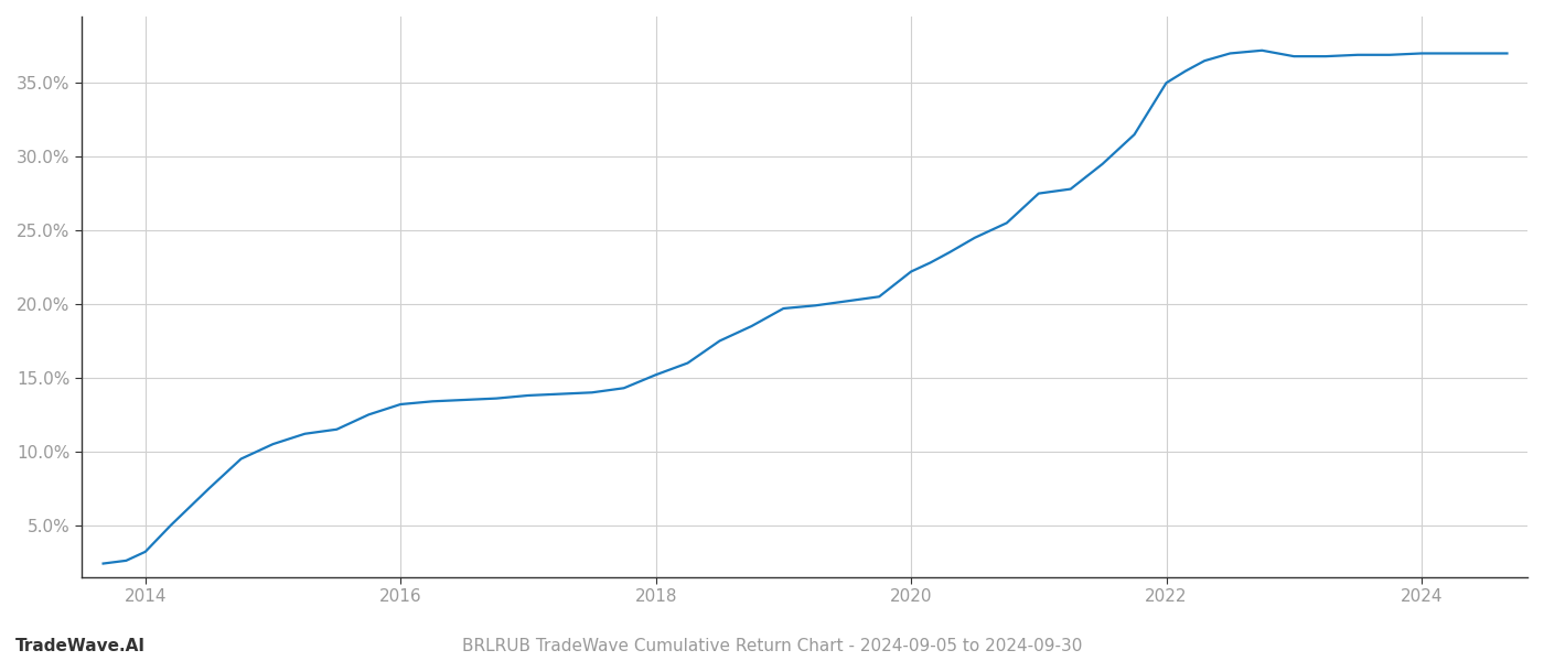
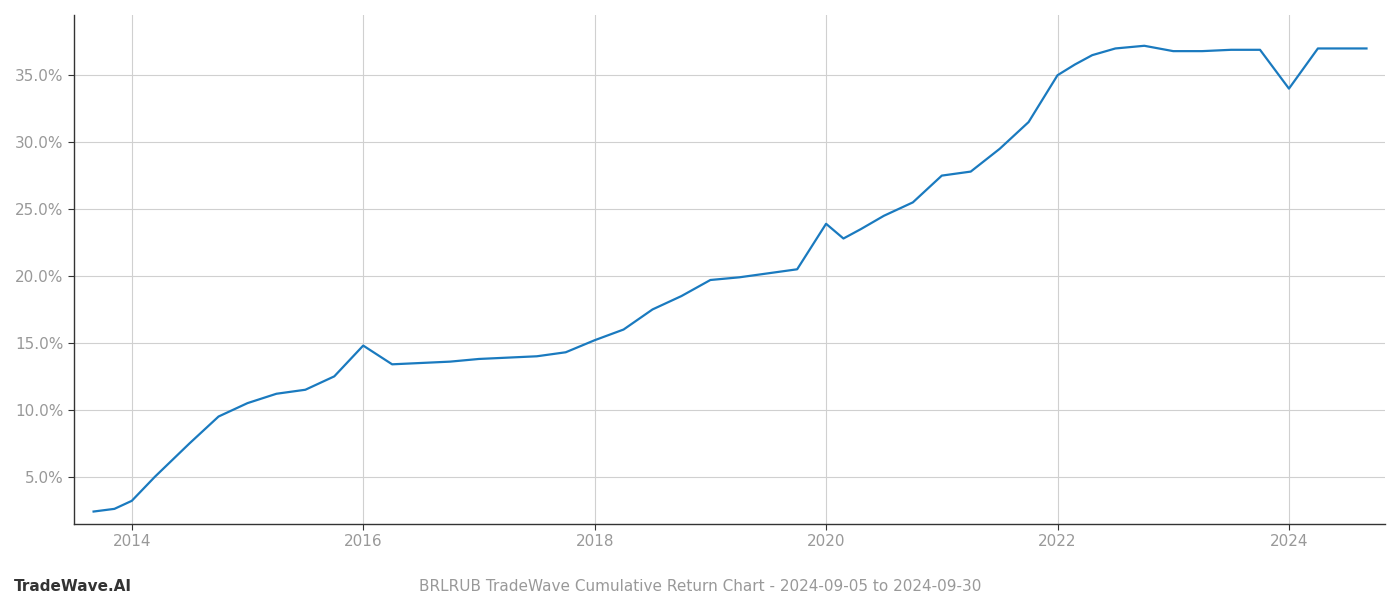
2016: 13.2% -> 14.8%
2020: 22.2% -> 23.9%
2024: 37.0% -> 34.0%
